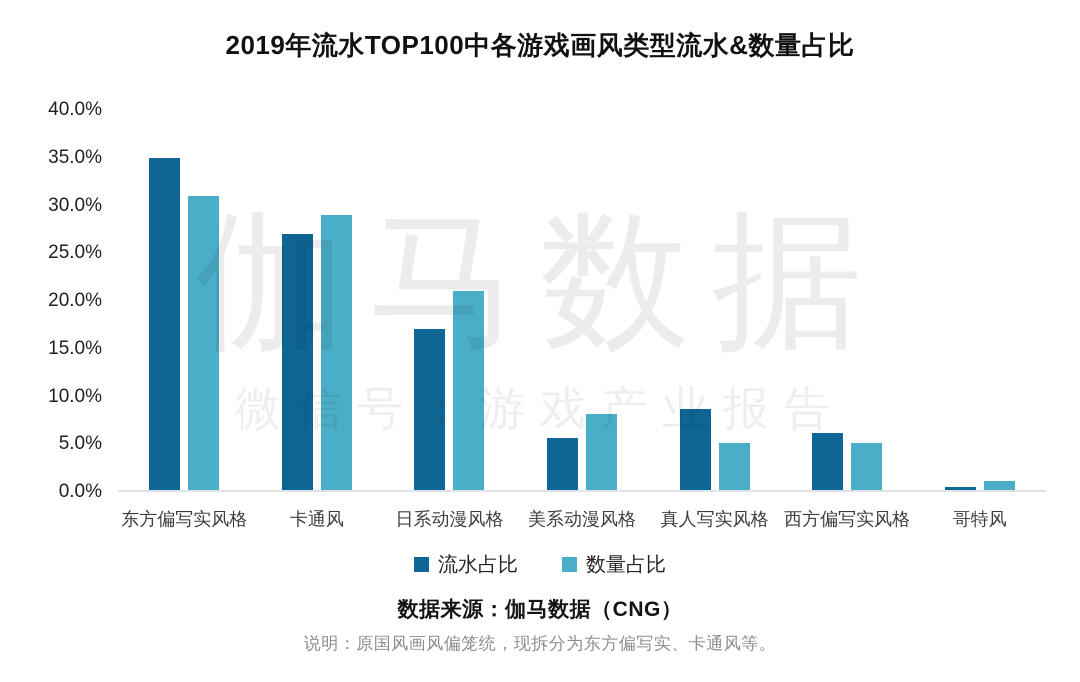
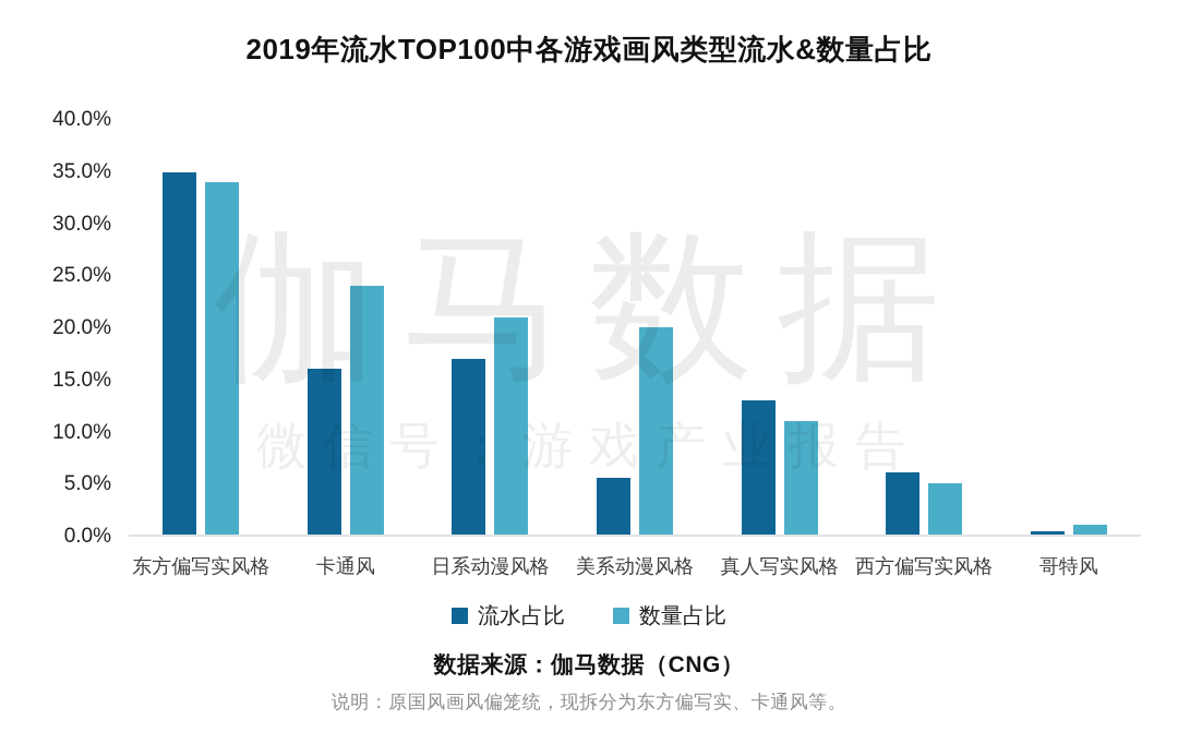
数量占比/东方偏写实风格: 31% -> 34%
流水占比/卡通风: 27% -> 16%
数量占比/卡通风: 29% -> 24%
数量占比/美系动漫风格: 8% -> 20%
流水占比/真人写实风格: 8% -> 13%
数量占比/真人写实风格: 5% -> 11%
